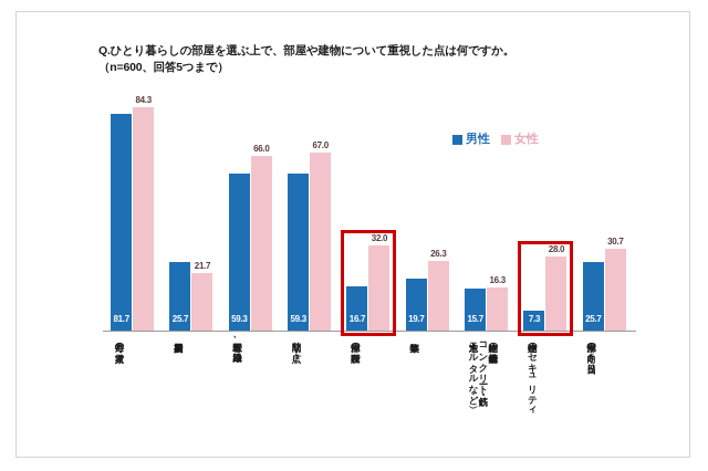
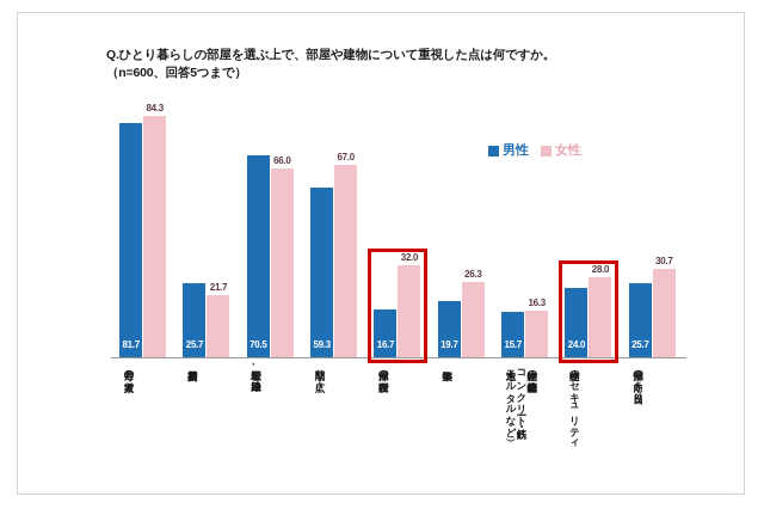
男性/最寄駅、路線・沿線: 59.3 -> 70.5
男性/建物のセキュリティ: 7.3 -> 24.0
